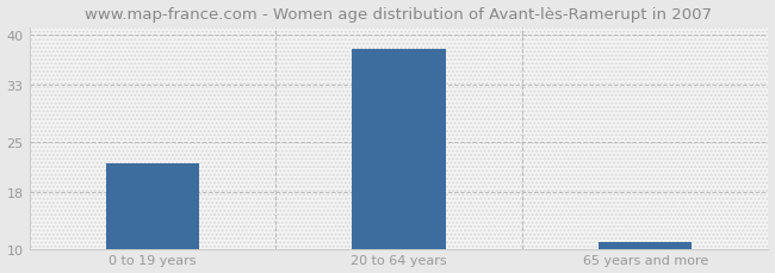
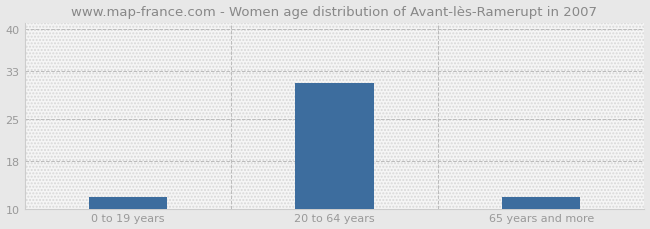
0 to 19 years: 22 -> 12
20 to 64 years: 38 -> 31
65 years and more: 11 -> 12
